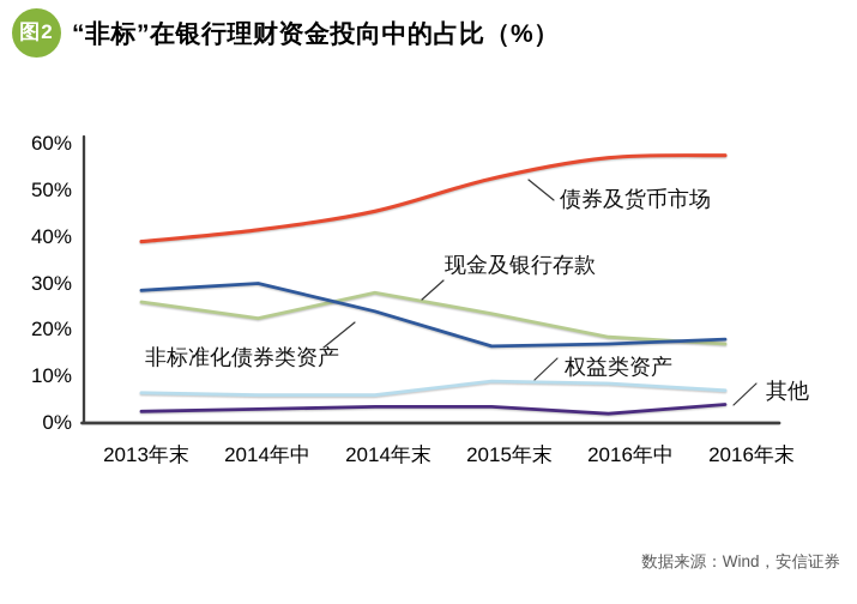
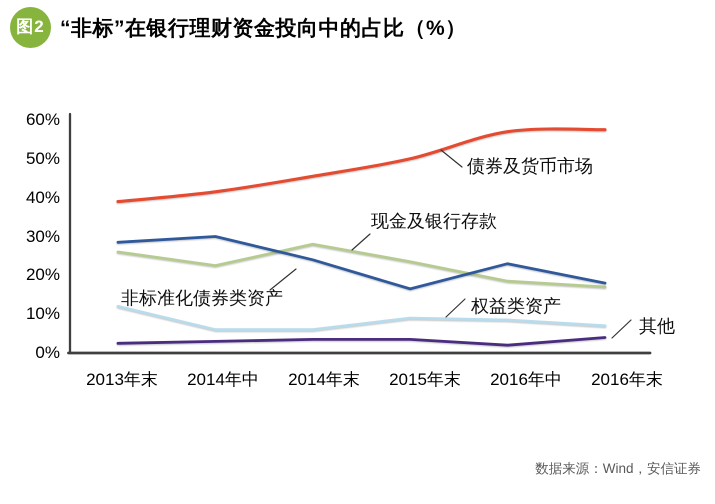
权益类资产/2013年末: 6% -> 12%
债券及货币市场/2015年末: 52% -> 50%
非标准化债券类资产/2016年中: 17% -> 23%
